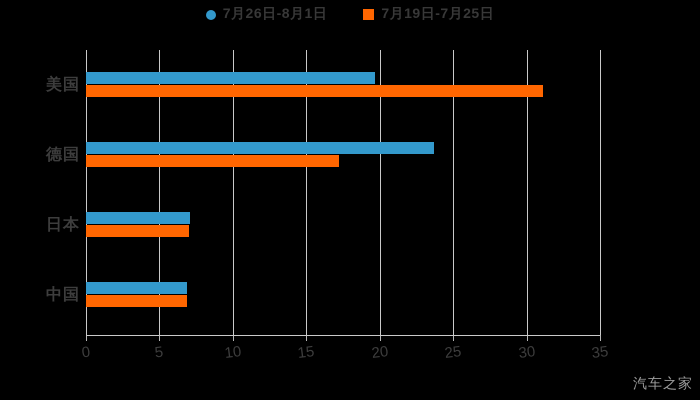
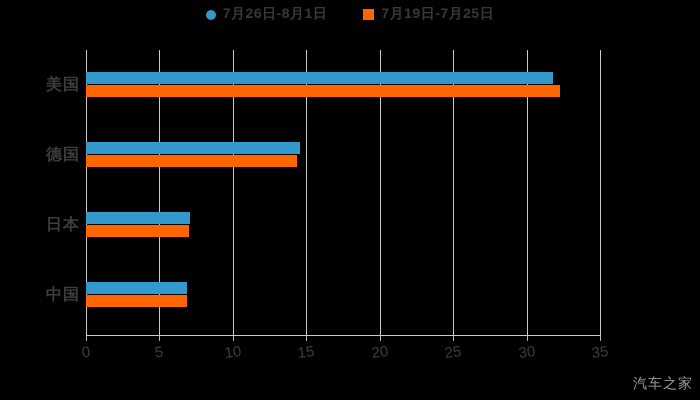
7月26日-8月1日/美国: 19.7 -> 31.8
7月19日-7月25日/美国: 31.1 -> 32.3
7月26日-8月1日/德国: 23.7 -> 14.6
7月19日-7月25日/德国: 17.2 -> 14.4
